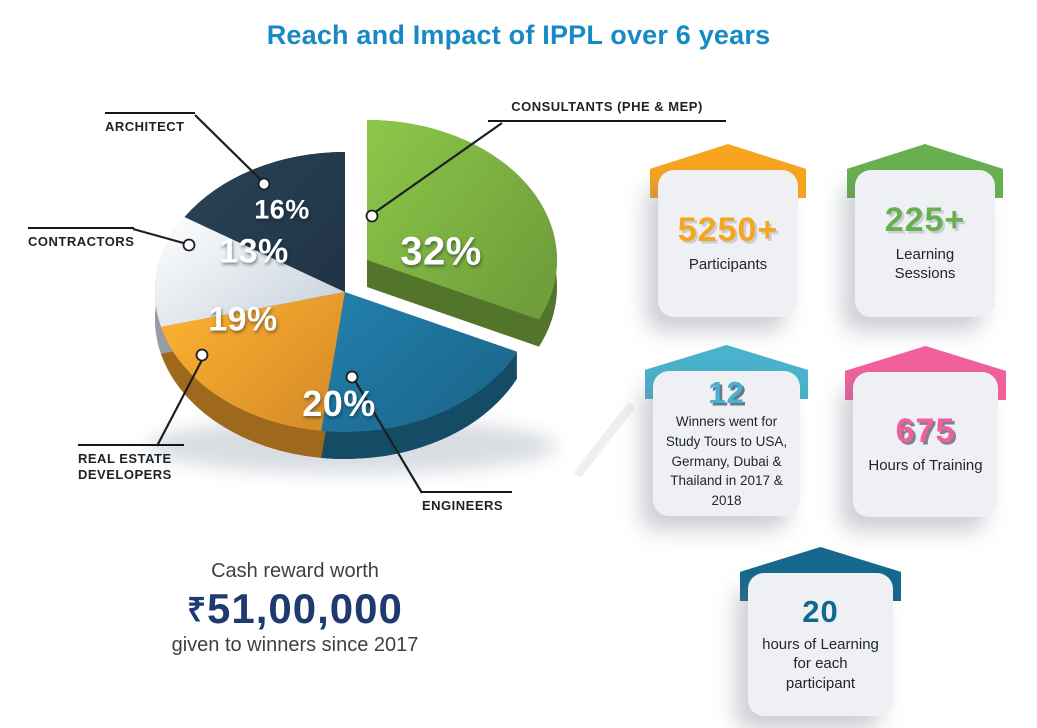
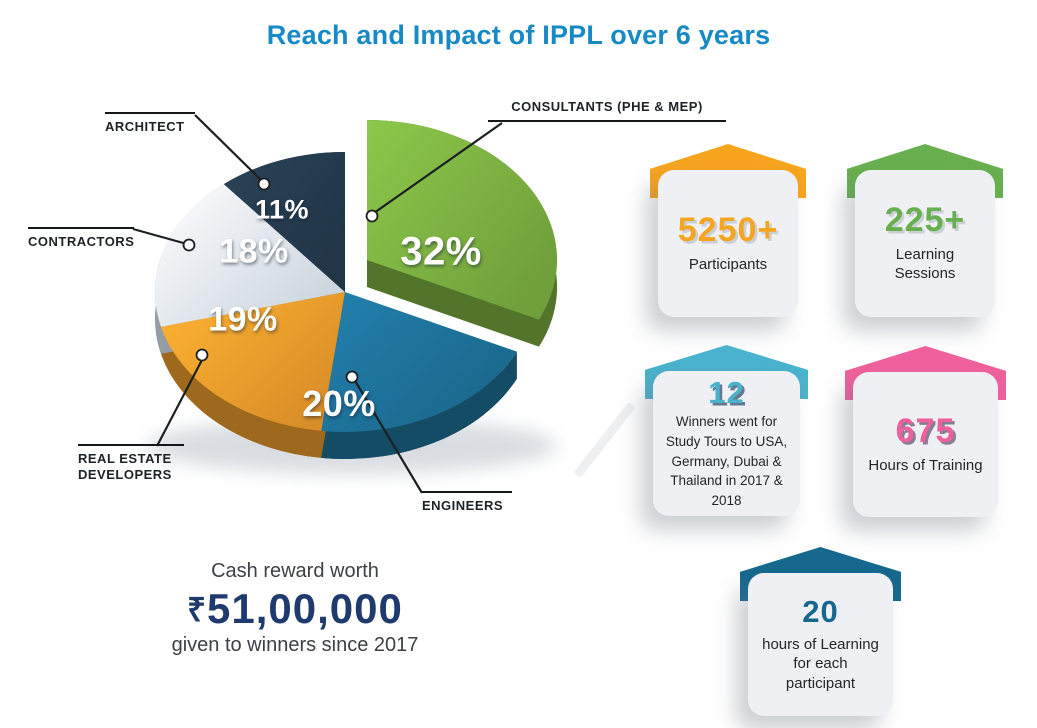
CONTRACTORS: 13% -> 18%
ARCHITECT: 16% -> 11%
